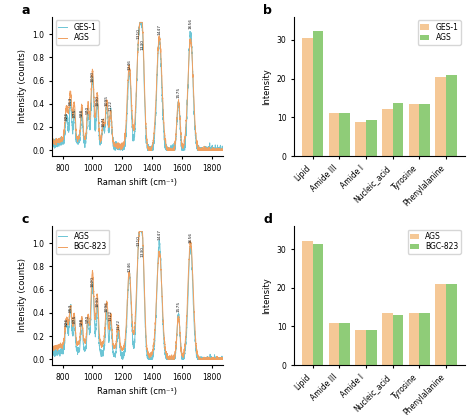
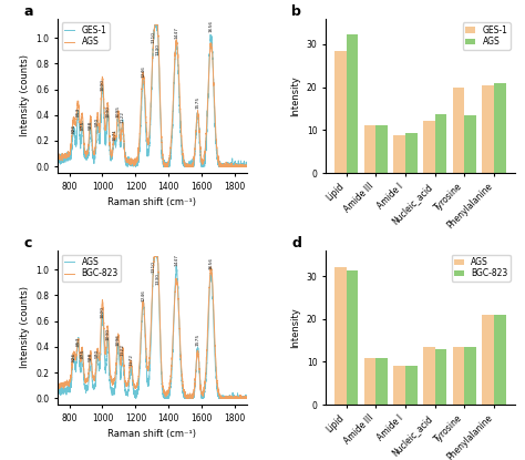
b/GES-1/Lipid: 30.5 -> 28.5
b/GES-1/Tyrosine: 13.5 -> 20.0
